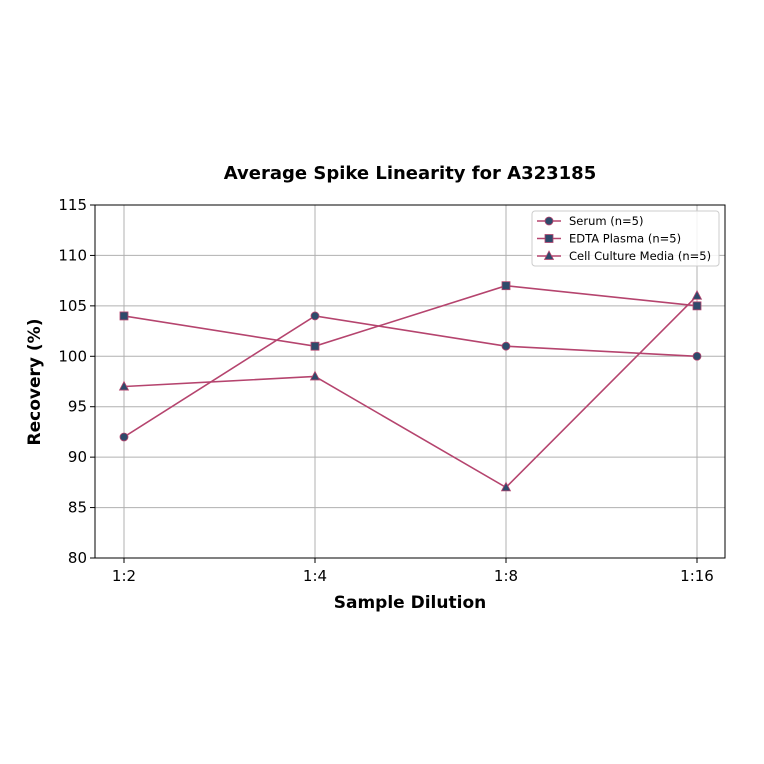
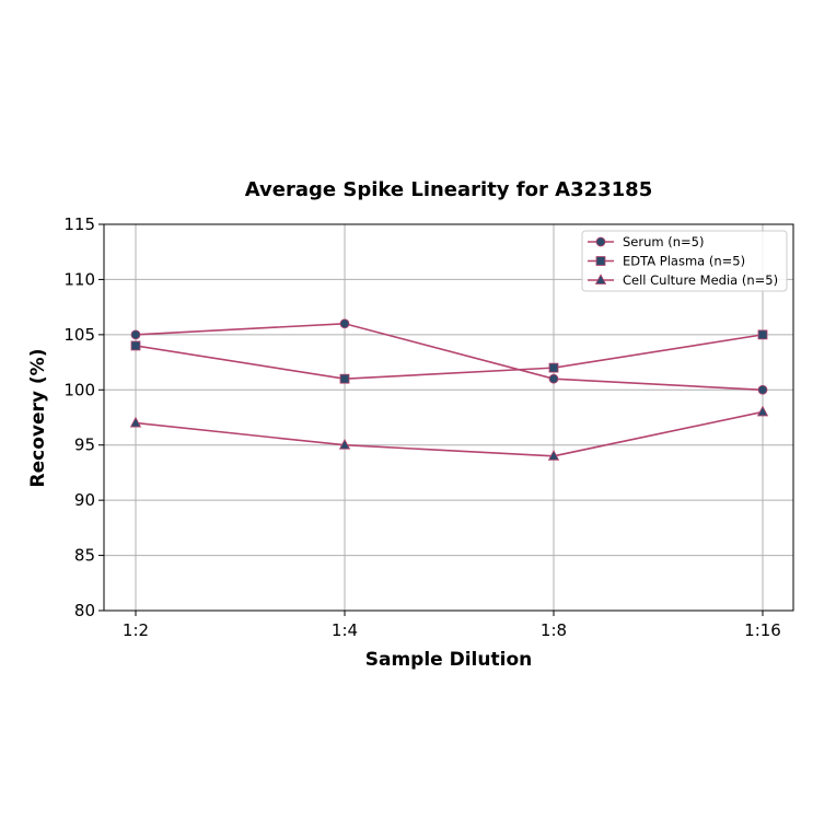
Serum (n=5)/1:2: 92 -> 105
Serum (n=5)/1:4: 104 -> 106
Cell Culture Media (n=5)/1:4: 98 -> 95
EDTA Plasma (n=5)/1:8: 107 -> 102
Cell Culture Media (n=5)/1:8: 87 -> 94
Cell Culture Media (n=5)/1:16: 106 -> 98
